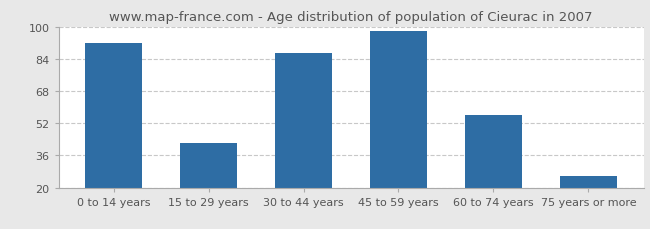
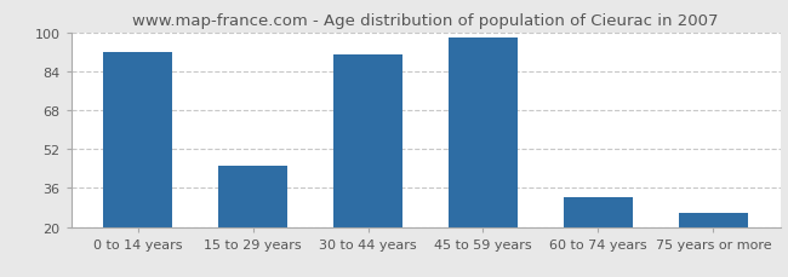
15 to 29 years: 42 -> 45
30 to 44 years: 87 -> 91
60 to 74 years: 56 -> 32
